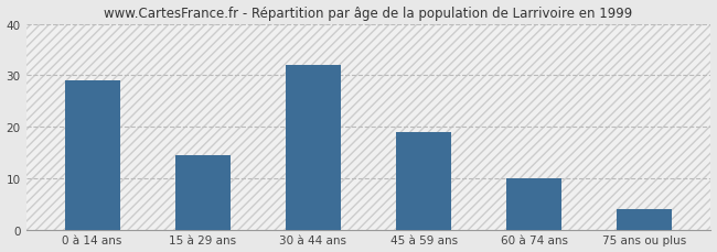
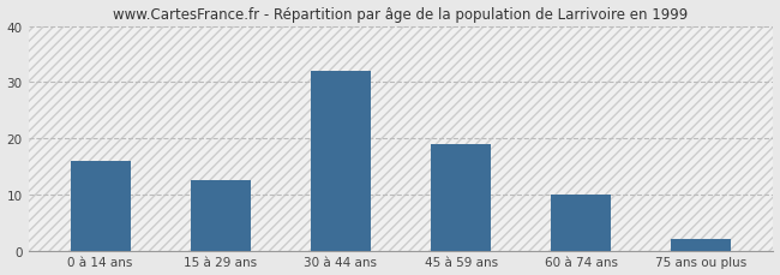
0 à 14 ans: 29.0 -> 16.0
15 à 29 ans: 14.5 -> 12.5
75 ans ou plus: 4.0 -> 2.0
